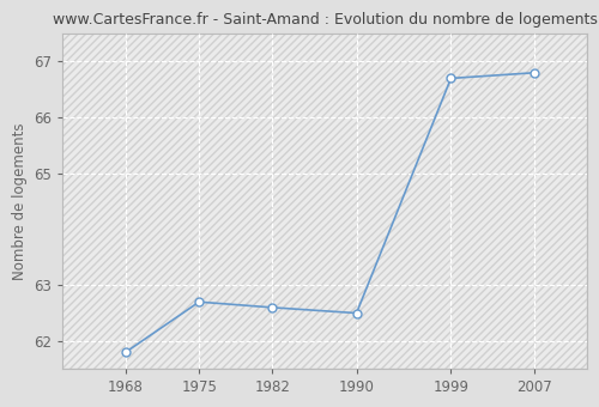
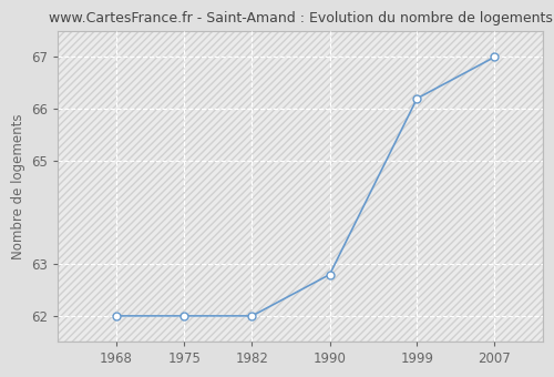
1968: 61.8 -> 62.0
1975: 62.7 -> 62.0
1982: 62.6 -> 62.0
1990: 62.5 -> 62.8
1999: 66.7 -> 66.2
2007: 66.8 -> 67.0
